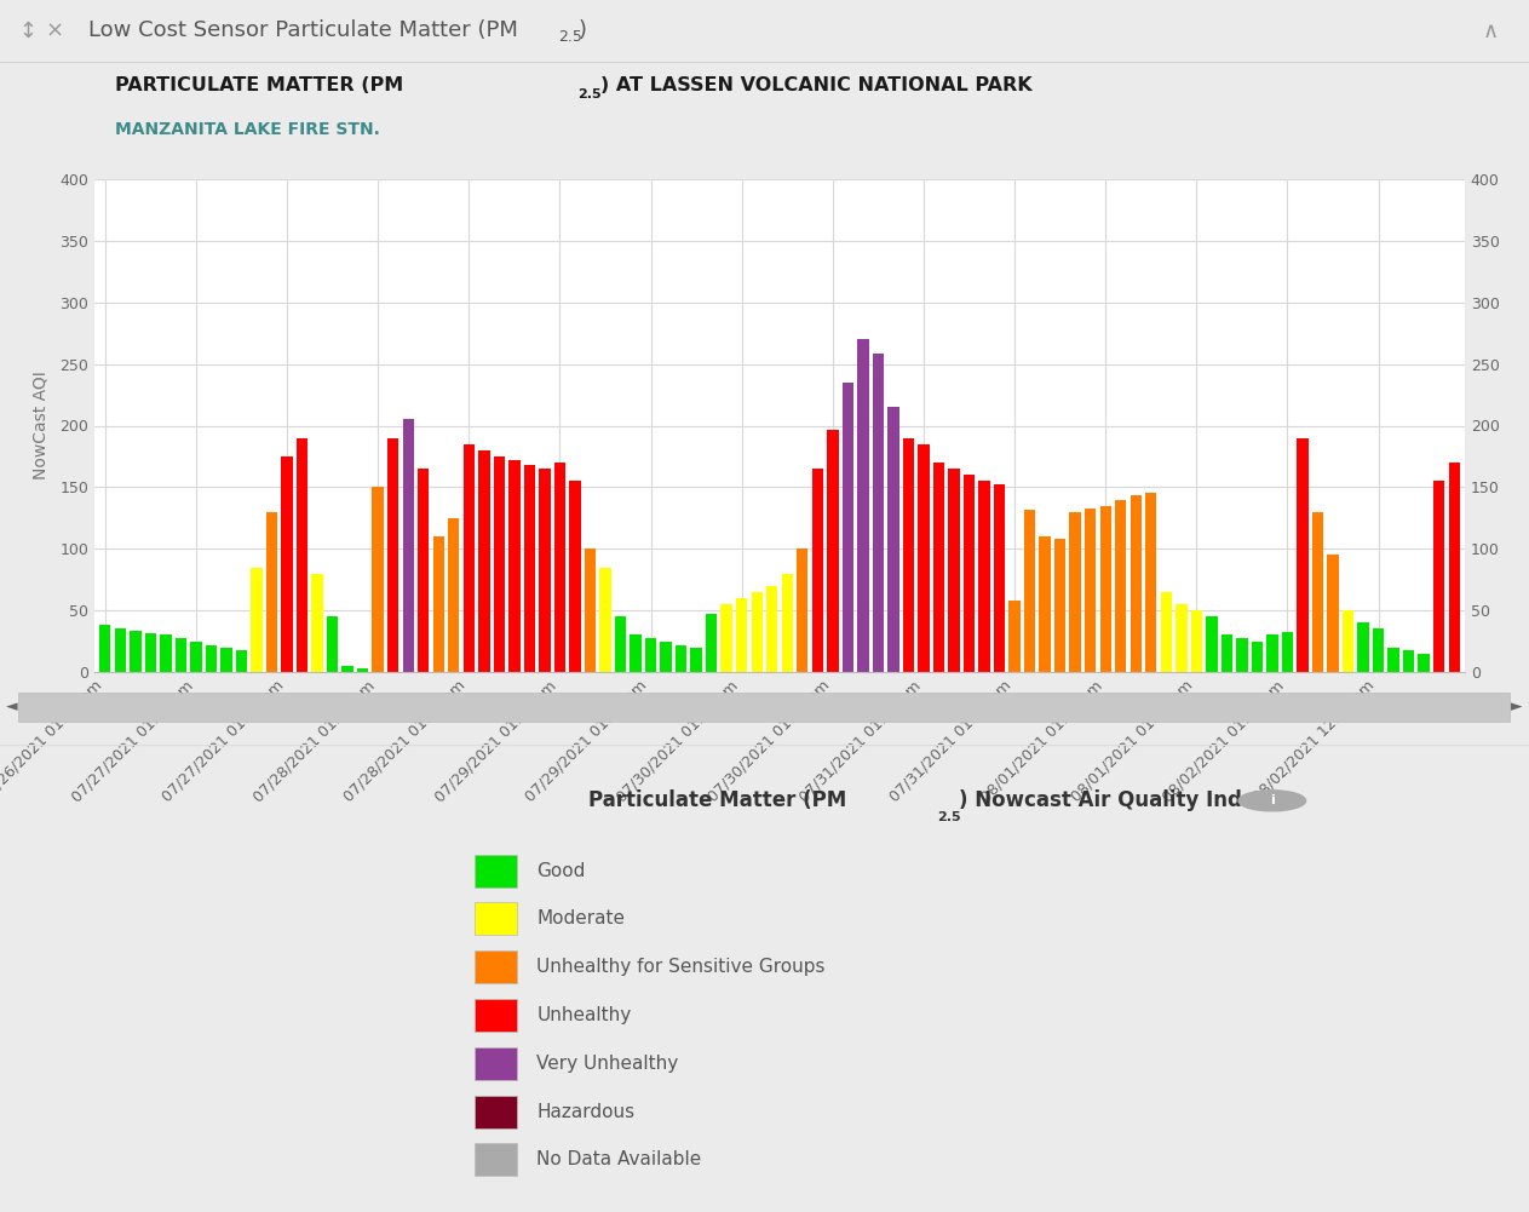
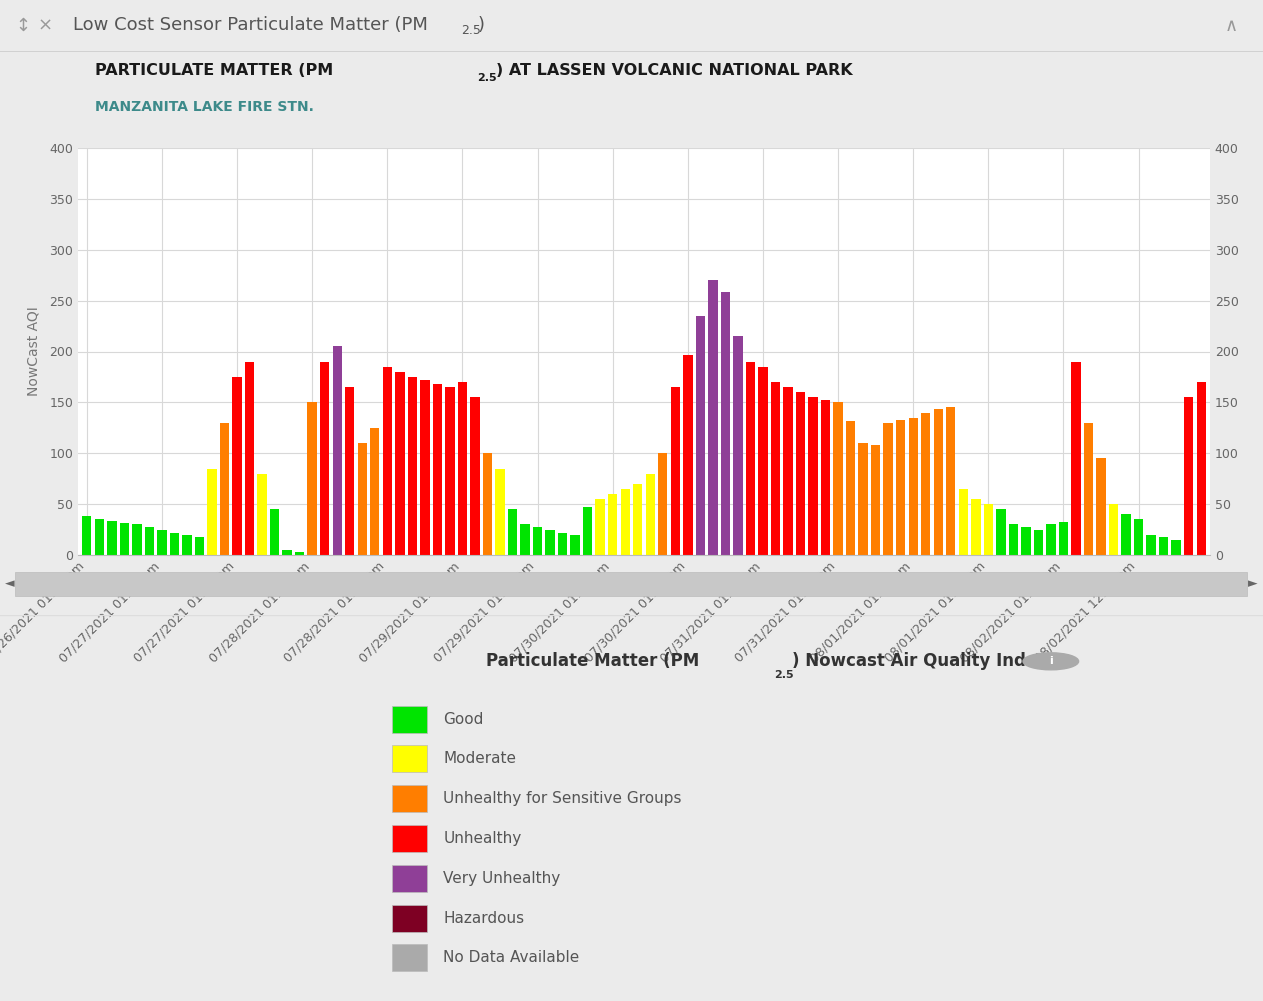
07/31/2021 01:00 pm: 58 -> 150
